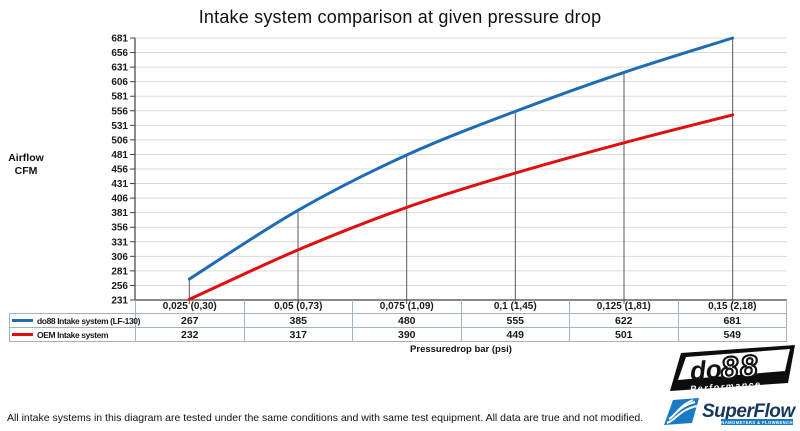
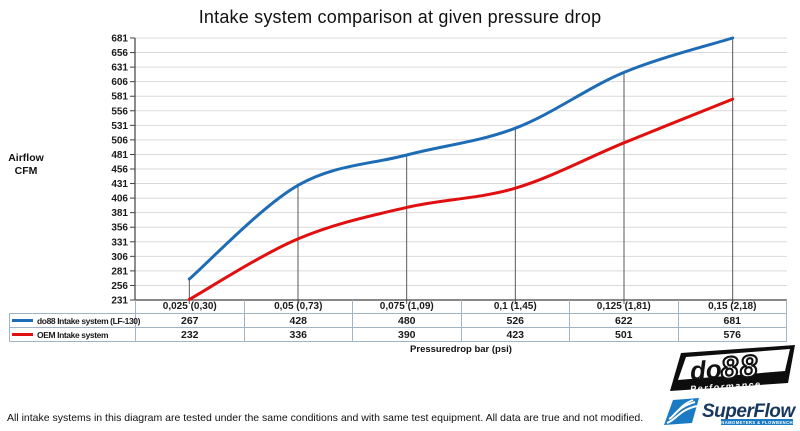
do88 Intake system (LF-130)/0,05 (0,73): 385 -> 428
OEM Intake system/0,05 (0,73): 317 -> 336
do88 Intake system (LF-130)/0,1 (1,45): 555 -> 526
OEM Intake system/0,1 (1,45): 449 -> 423
OEM Intake system/0,15 (2,18): 549 -> 576
